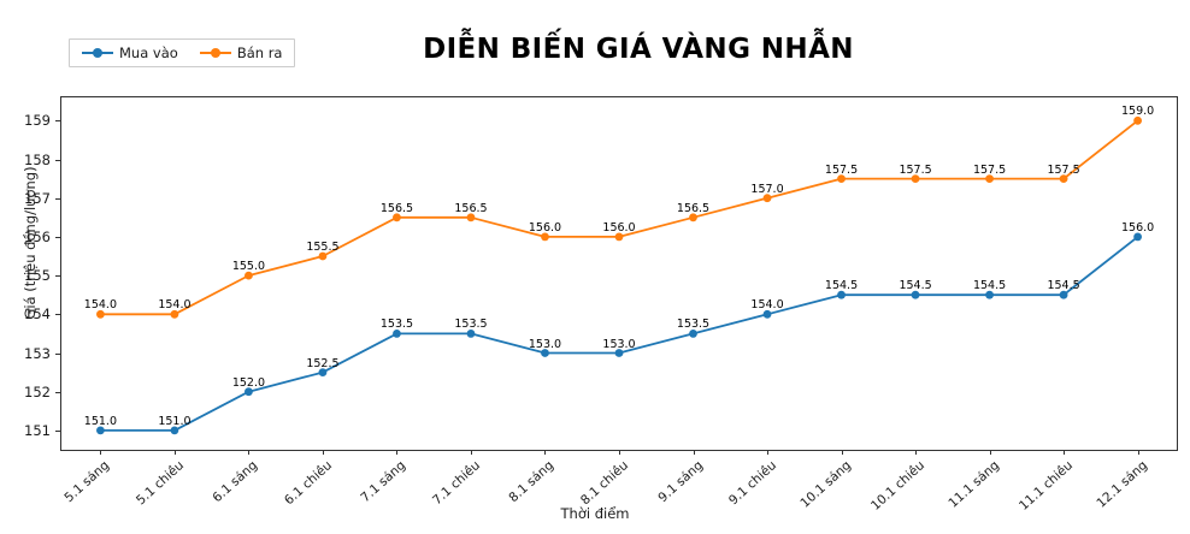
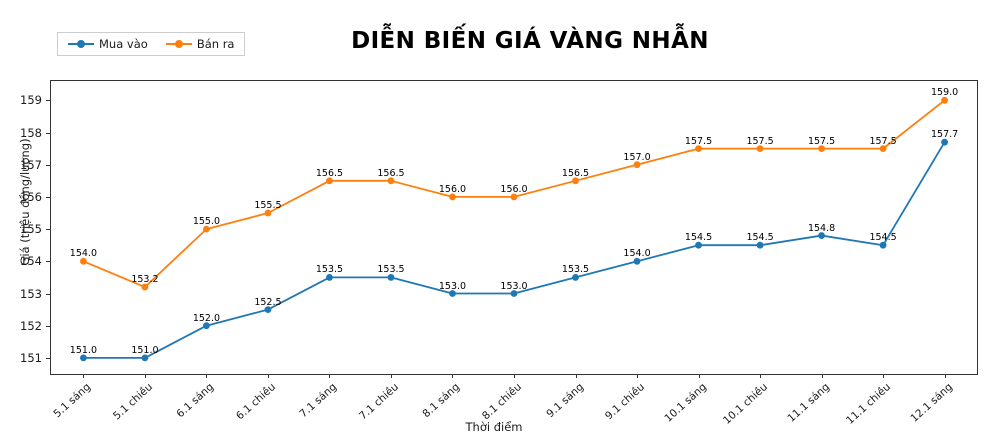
Bán ra/5.1 chiều: 154.0 -> 153.2
Mua vào/11.1 sáng: 154.5 -> 154.8
Mua vào/12.1 sáng: 156.0 -> 157.7
